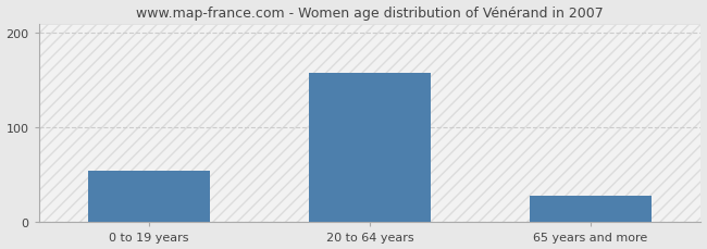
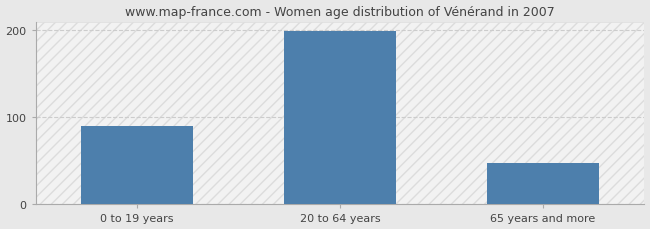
0 to 19 years: 54 -> 90
20 to 64 years: 158 -> 199
65 years and more: 28 -> 47
